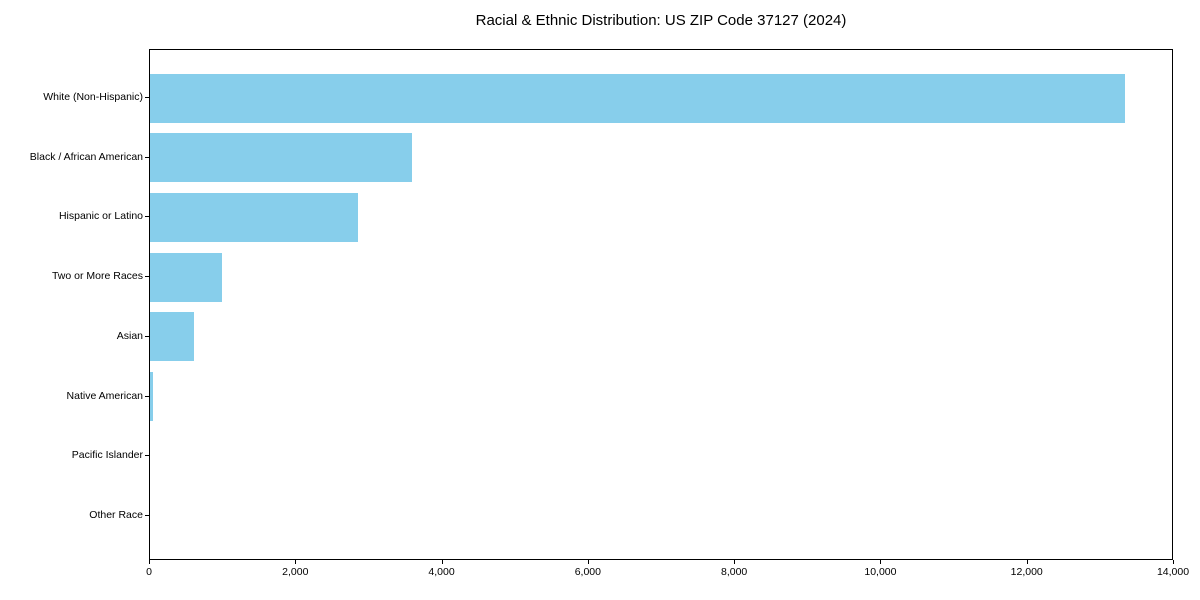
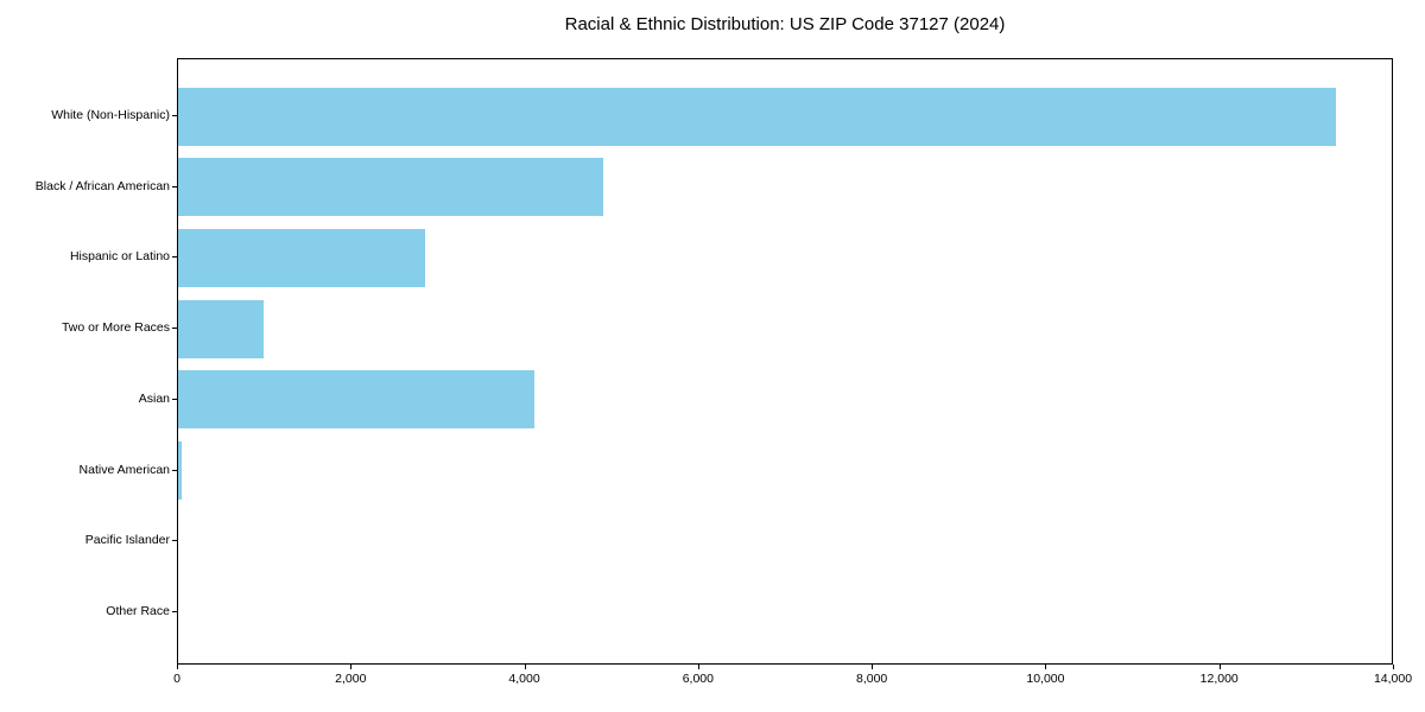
Black / African American: 3600 -> 4900
Asian: 600 -> 4100
